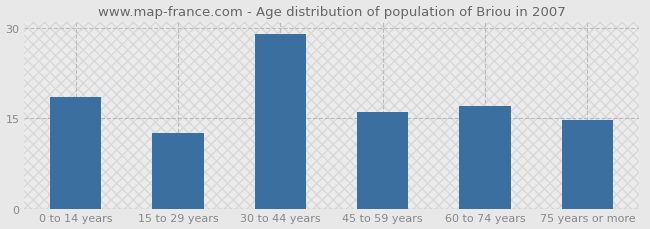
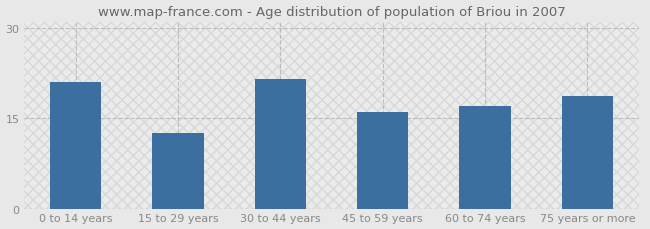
0 to 14 years: 18.5 -> 21.0
30 to 44 years: 29.0 -> 21.4
75 years or more: 14.7 -> 18.6
